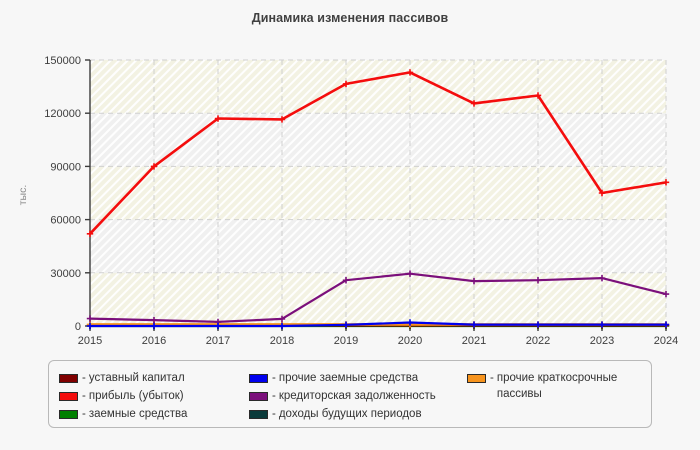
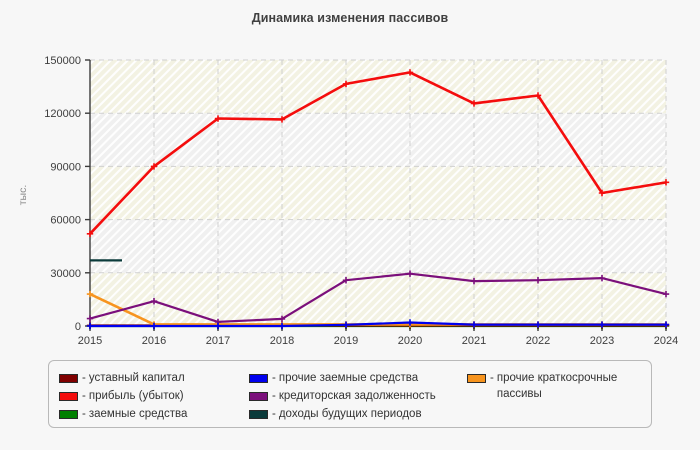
доходы будущих периодов/2015: 1000 -> 37000
прочие краткосрочные пассивы/2015: 1000 -> 18000
кредиторская задолженность/2016: 3000 -> 14000
